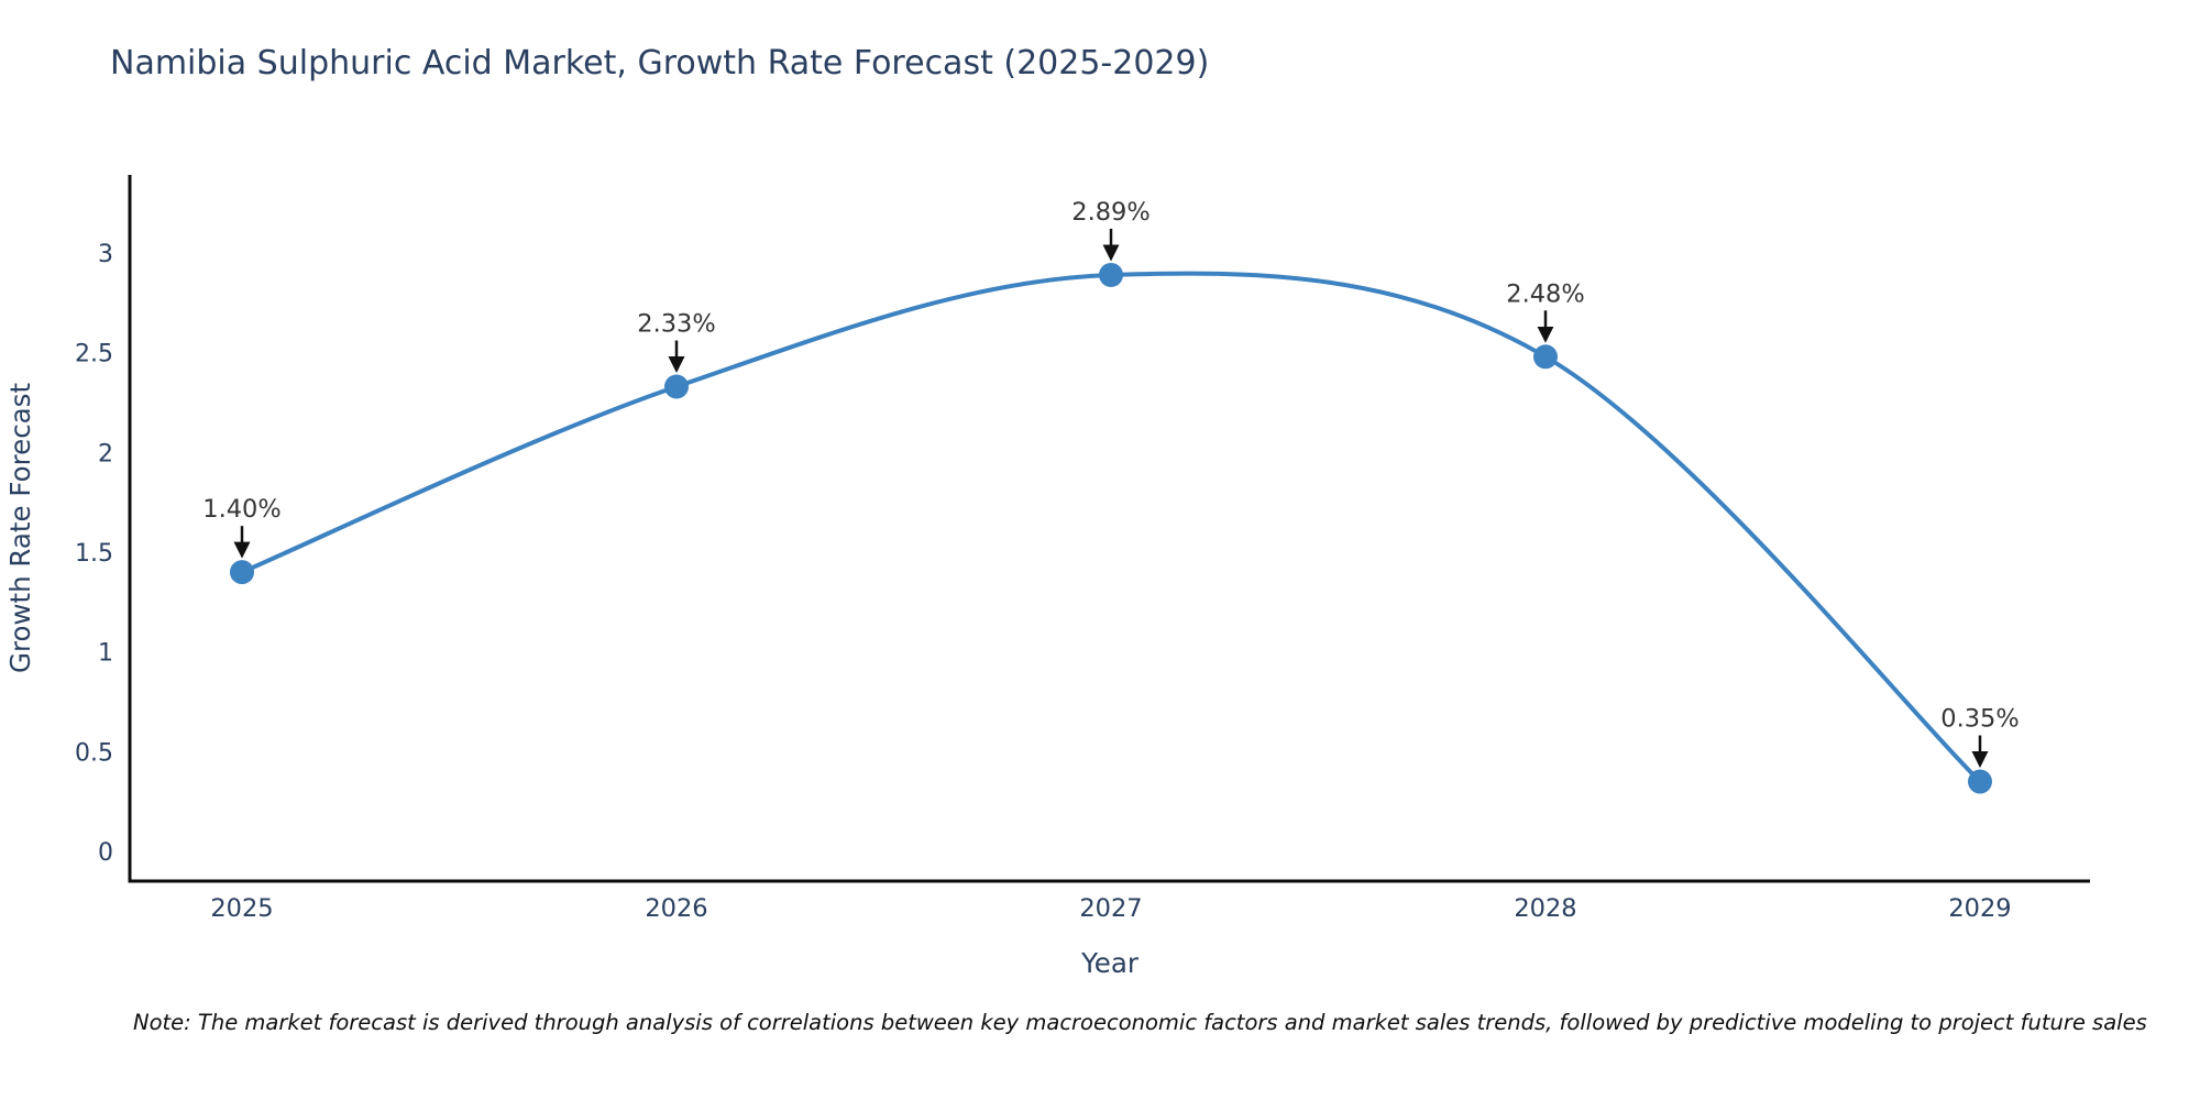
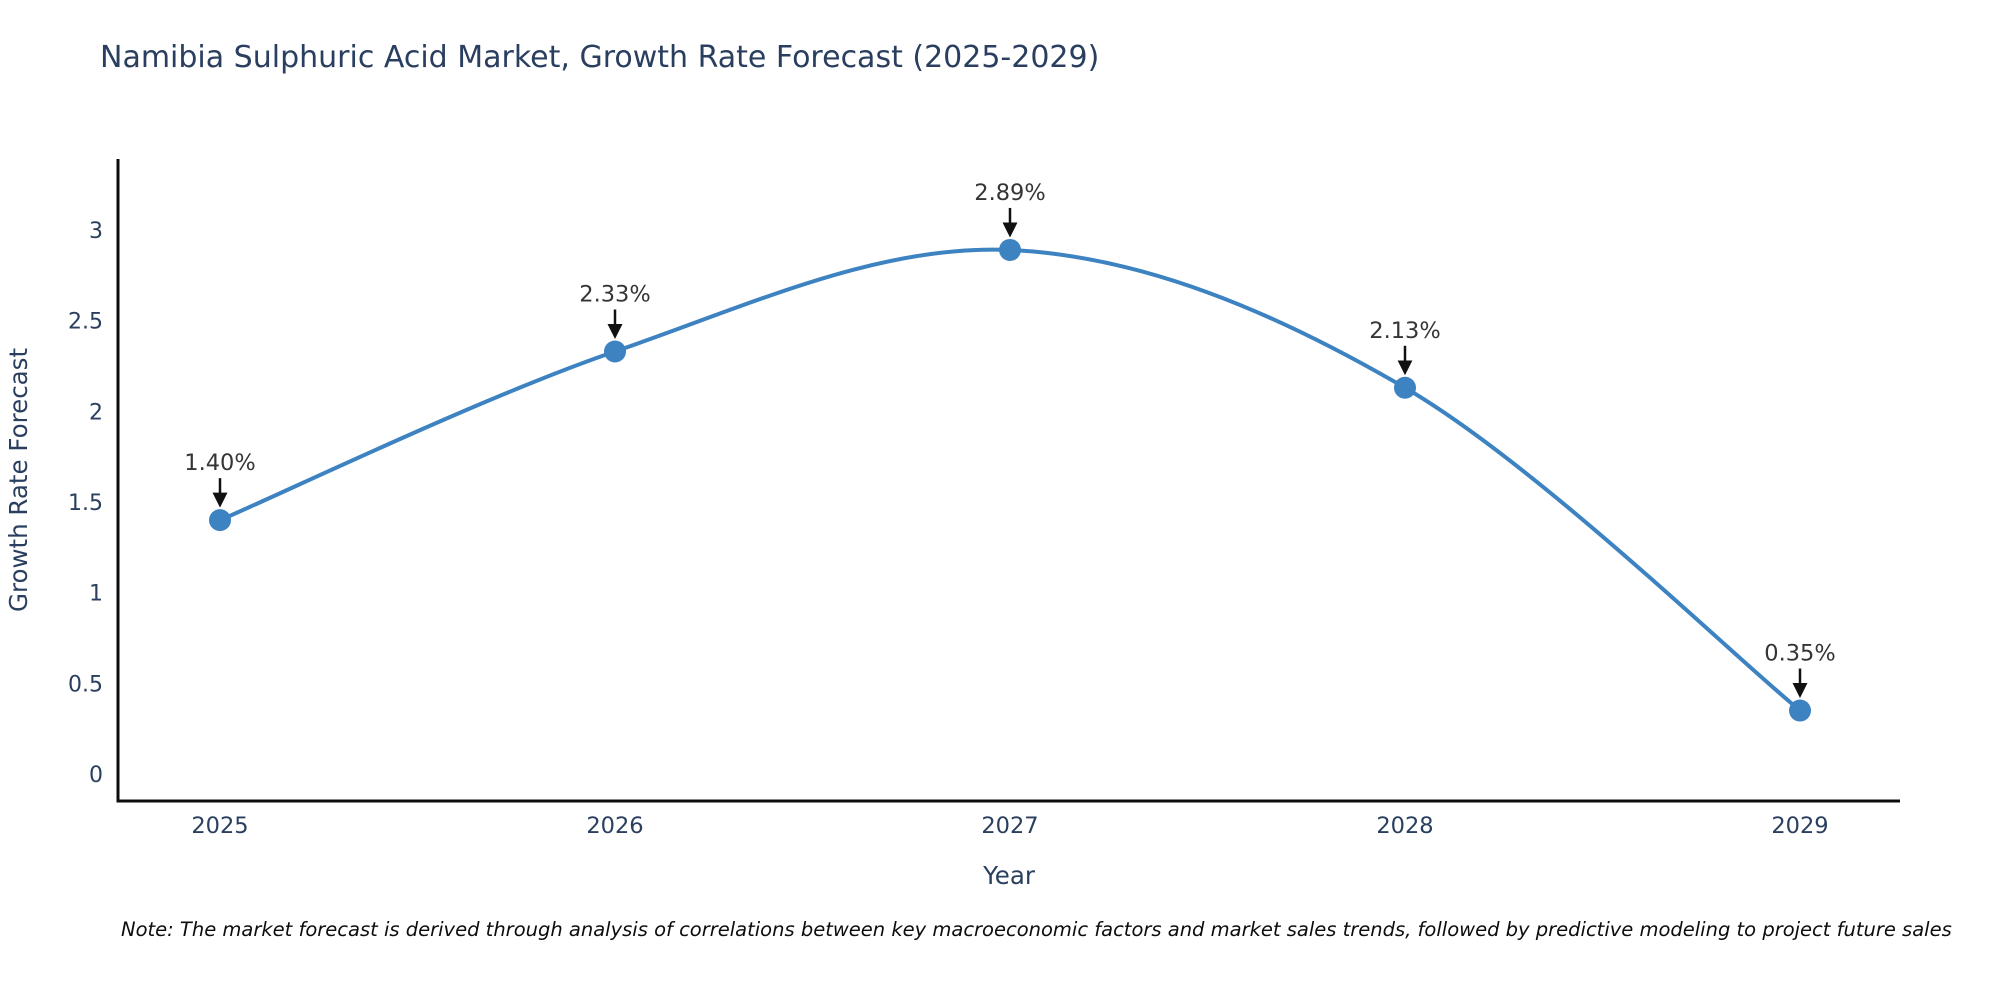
2028: 2.48% -> 2.13%
